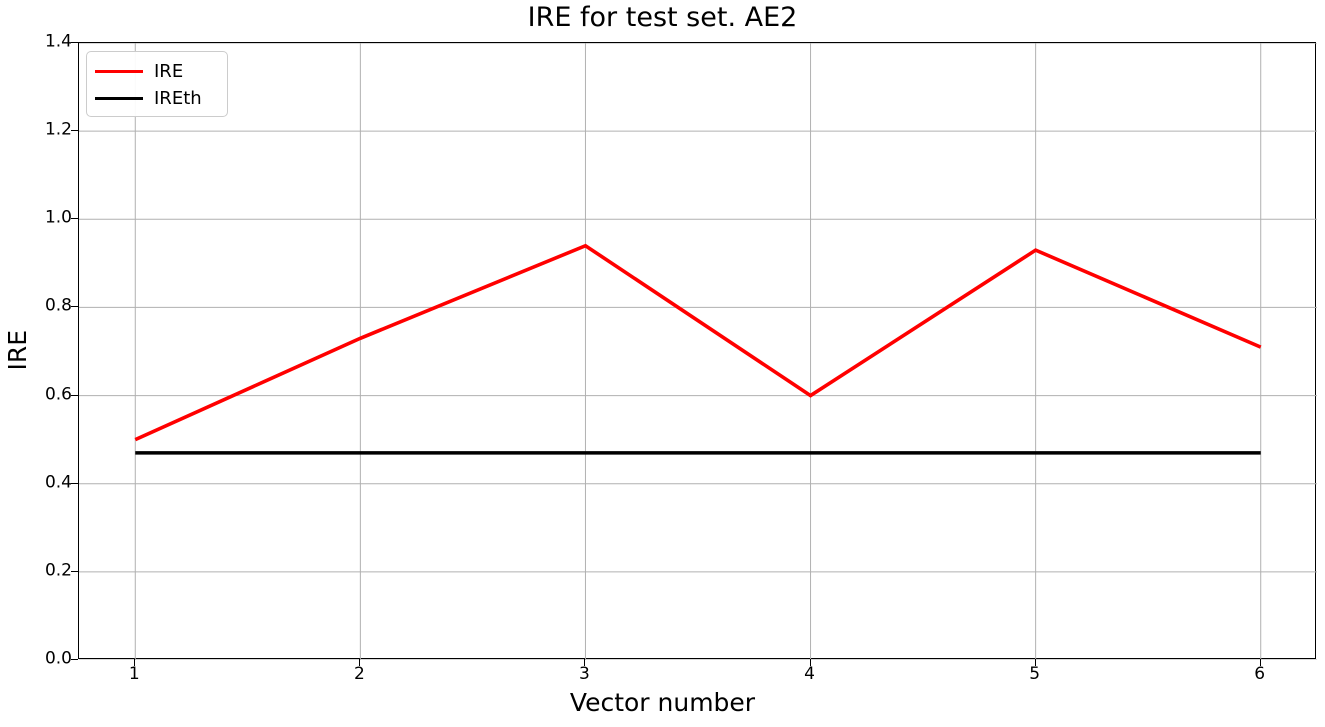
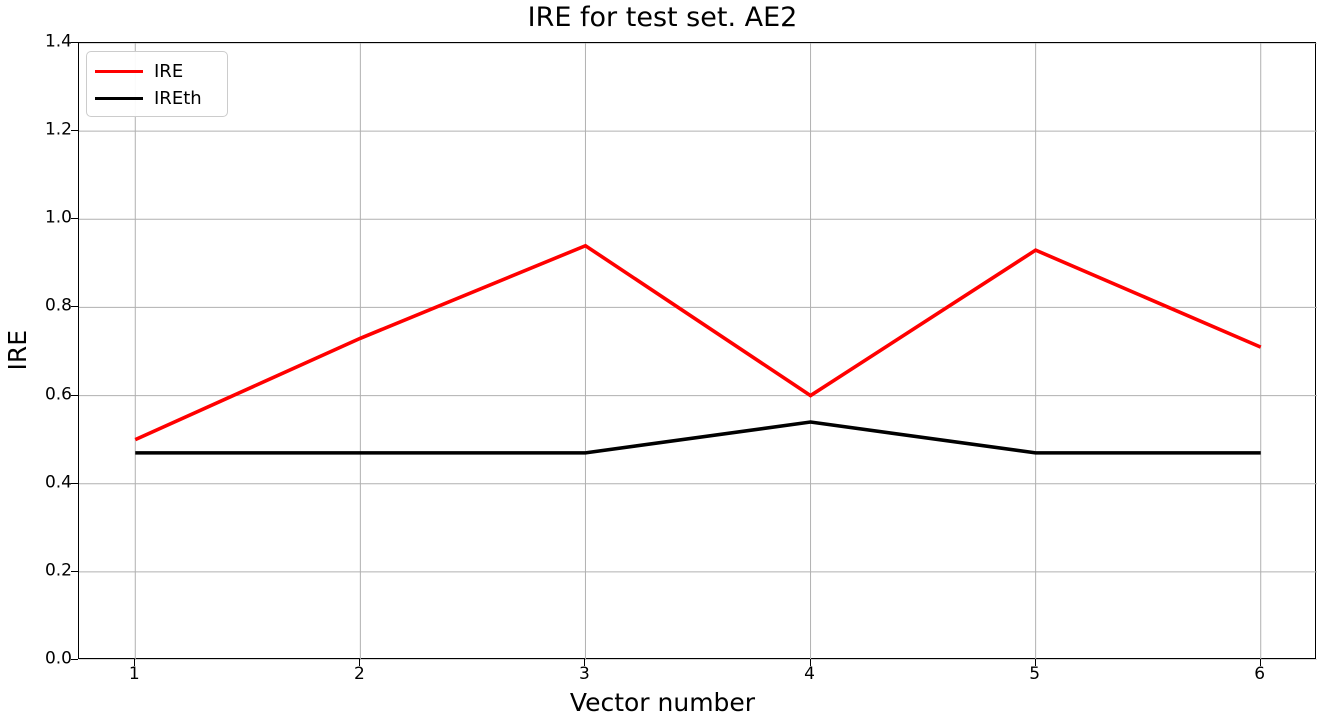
IREth/4: 0.47 -> 0.54
